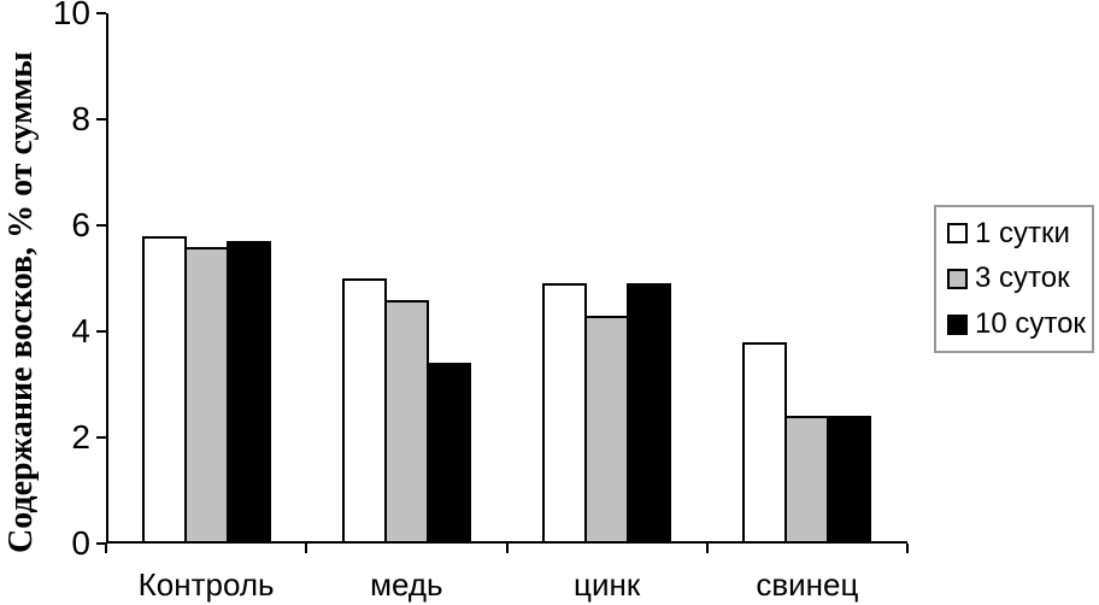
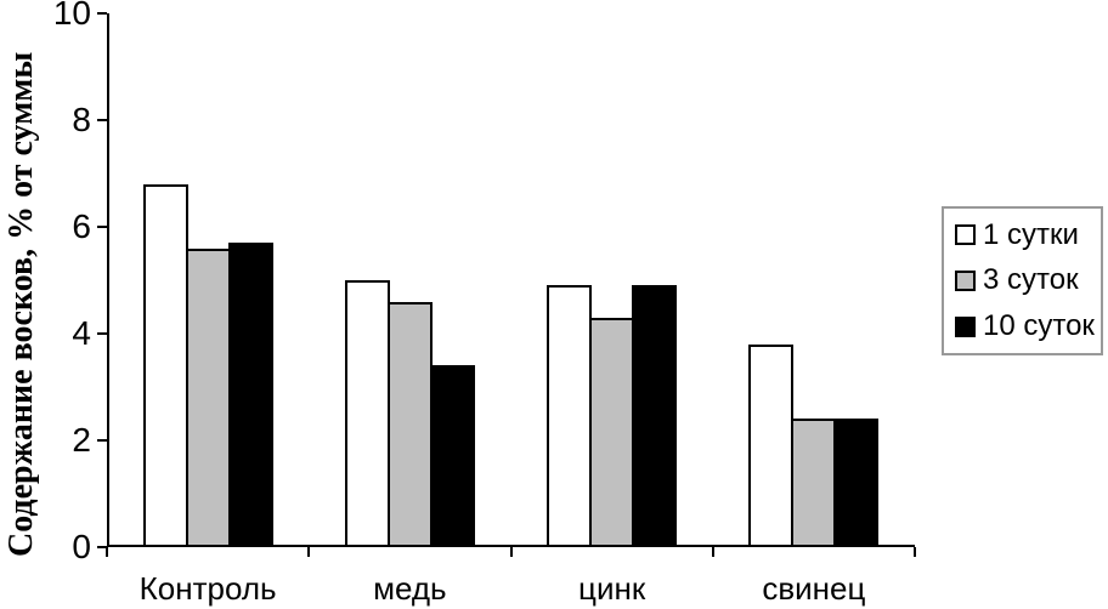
1 сутки/Контроль: 5.8 -> 6.8
